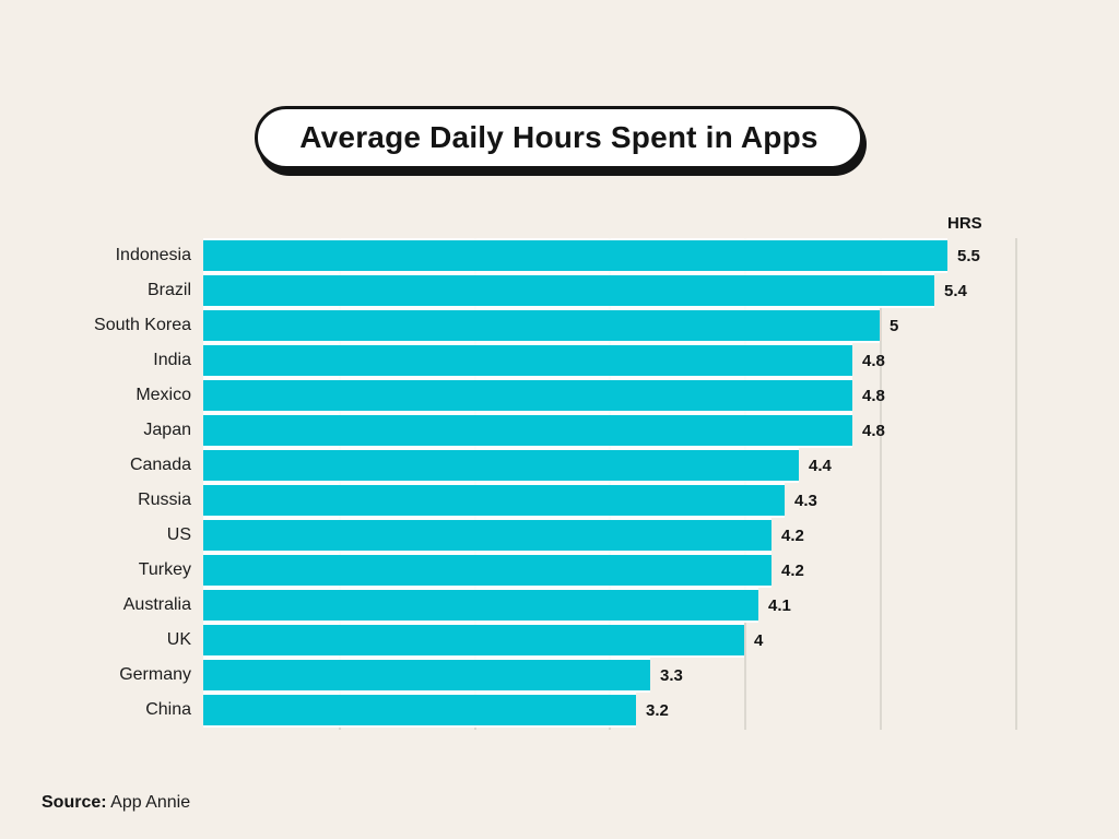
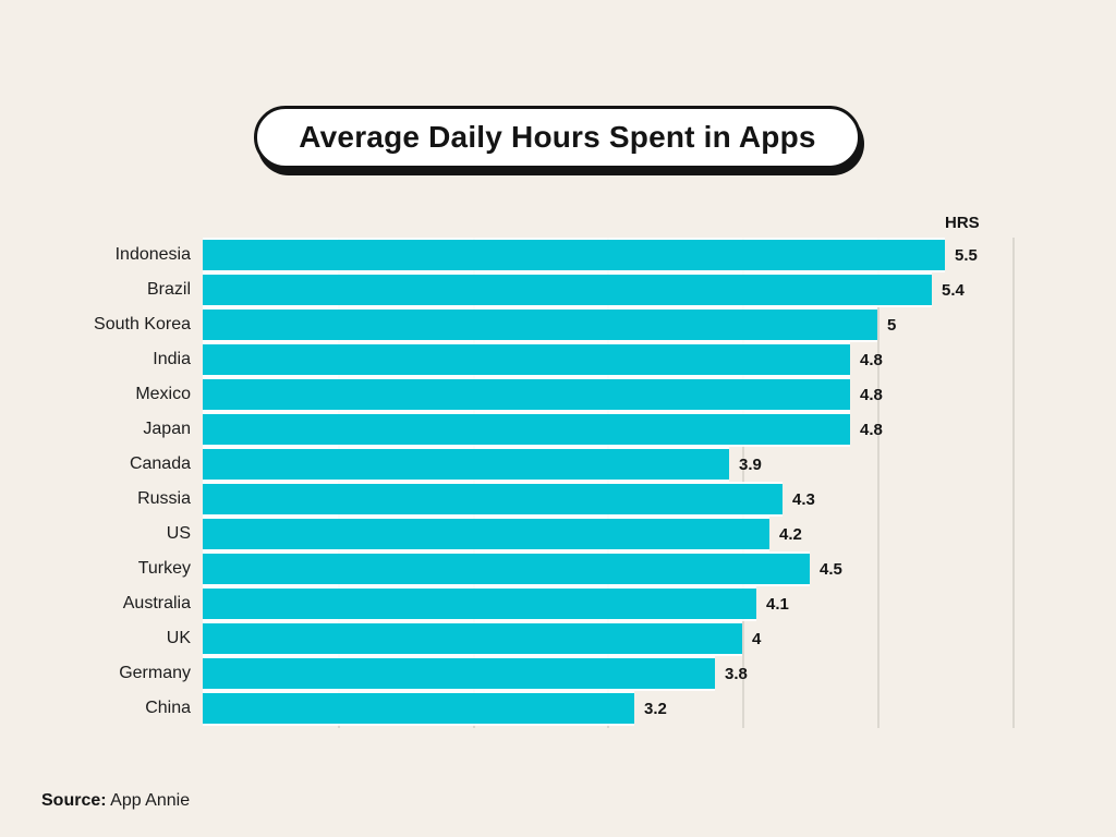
Canada: 4.4 -> 3.9
Turkey: 4.2 -> 4.5
Germany: 3.3 -> 3.8
